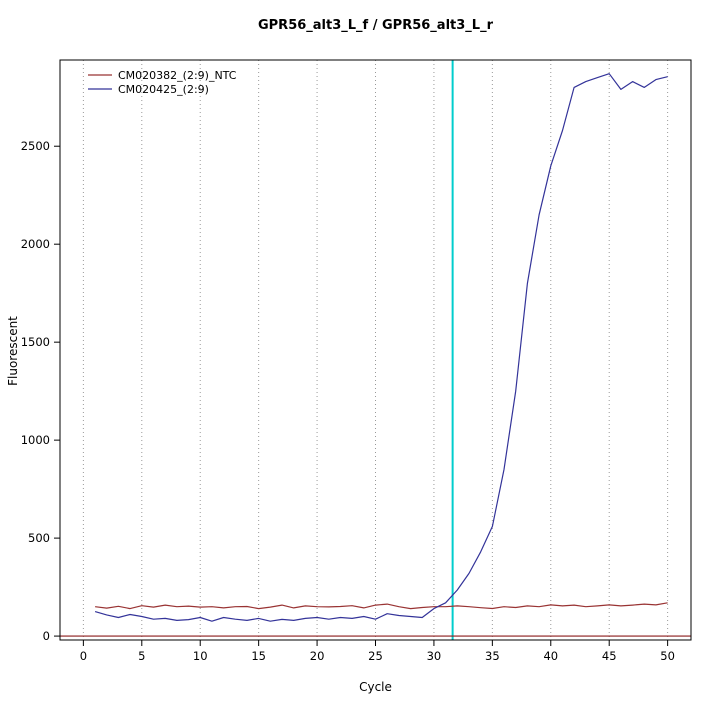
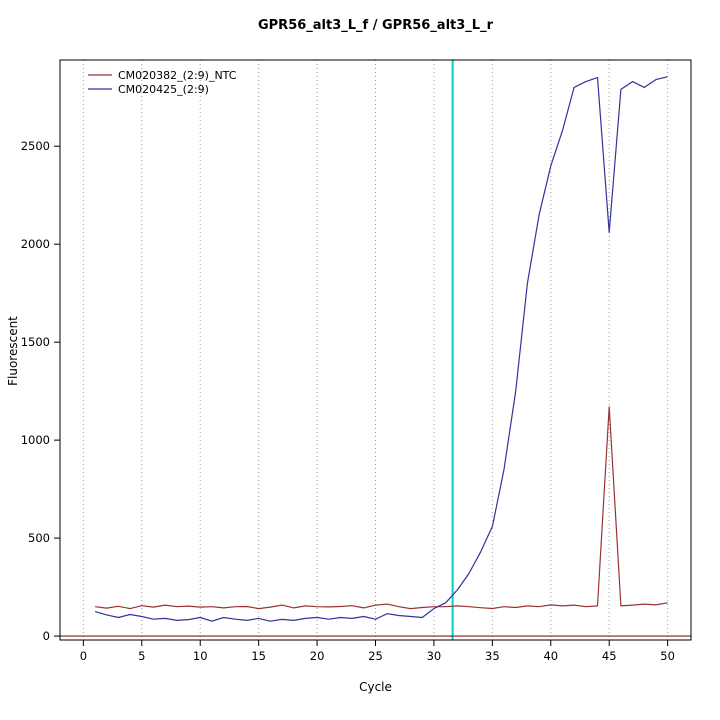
CM020382_(2:9)_NTC/45: 160 -> 1170
CM020425_(2:9)/45: 2870 -> 2060
